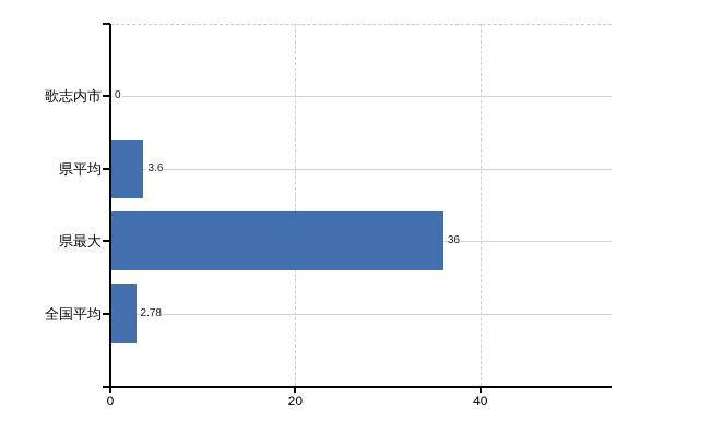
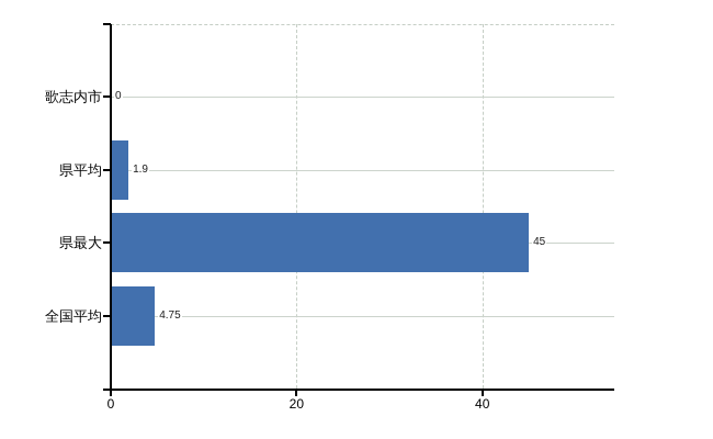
県平均: 3.6 -> 1.9
県最大: 36 -> 45
全国平均: 2.78 -> 4.75
